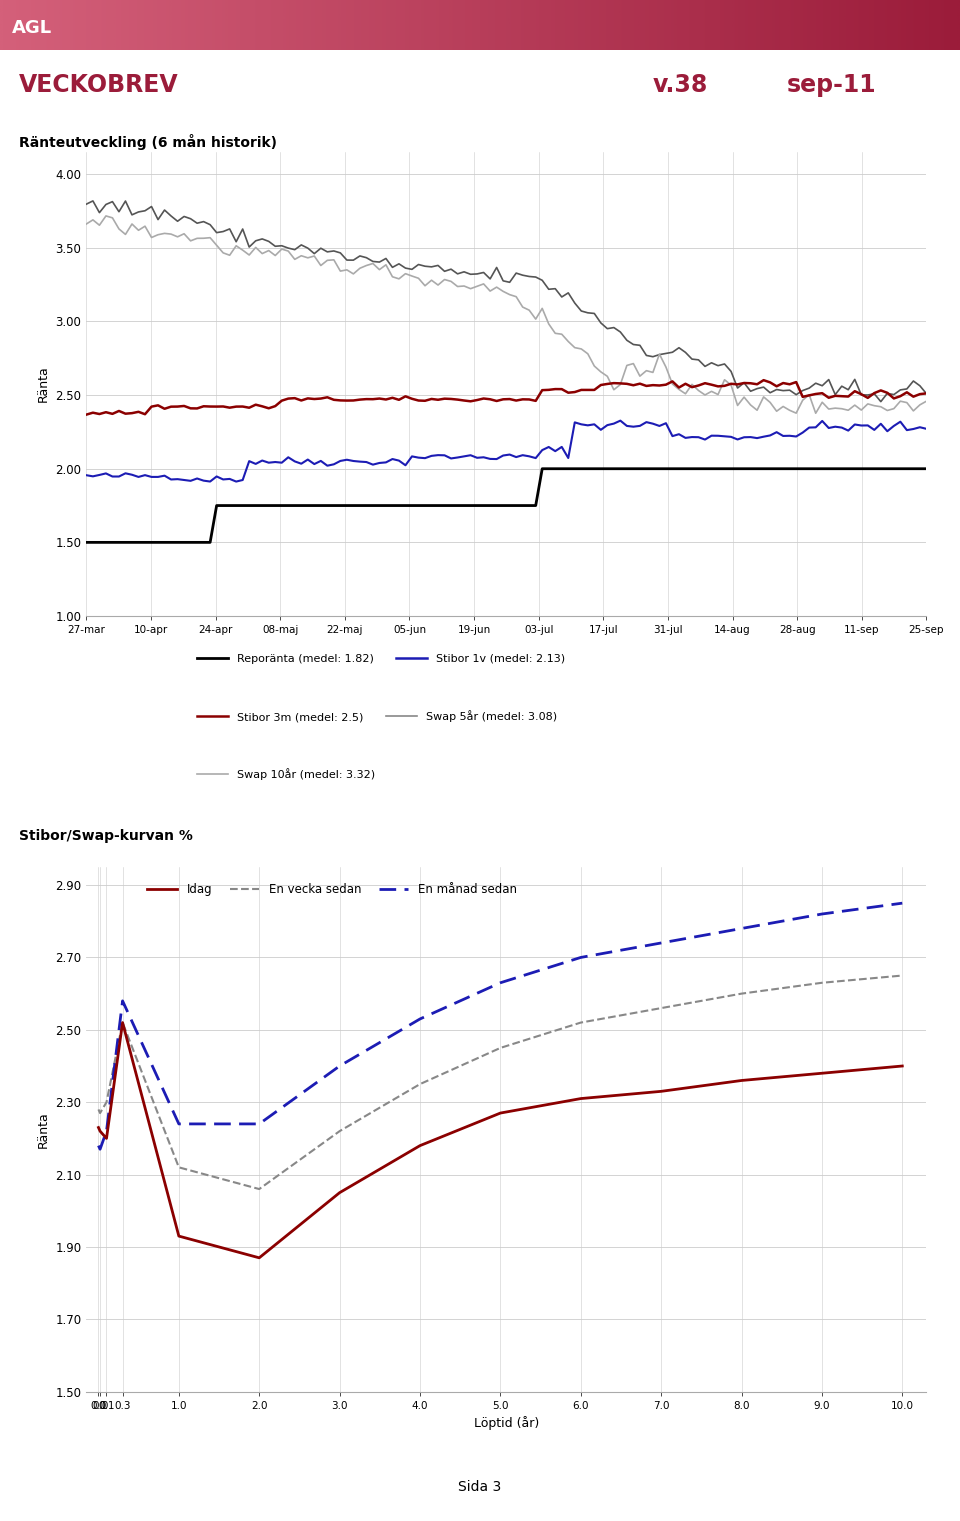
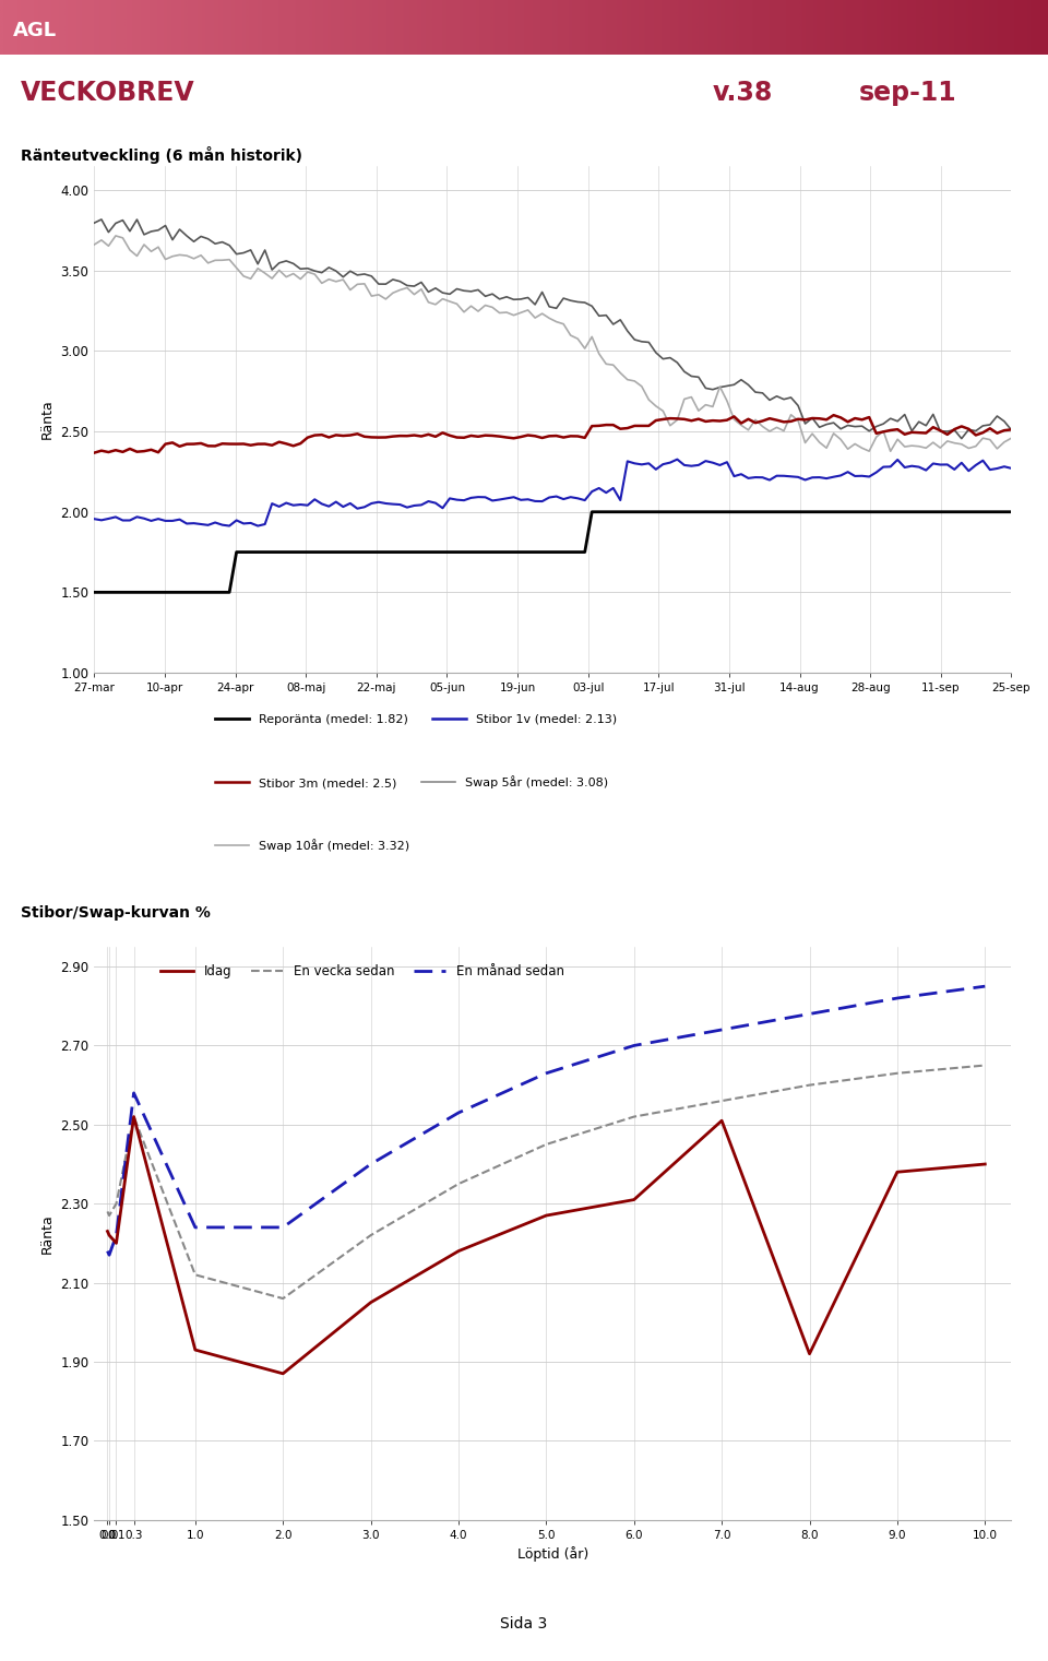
Idag/7.0: 2.33 -> 2.51
Idag/8.0: 2.36 -> 1.92
